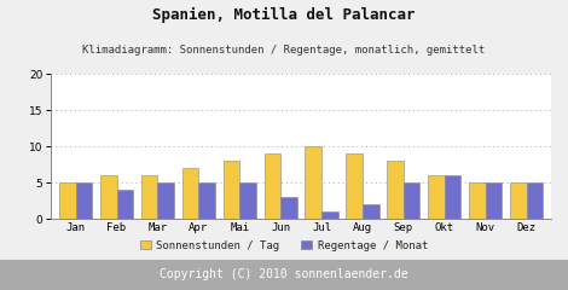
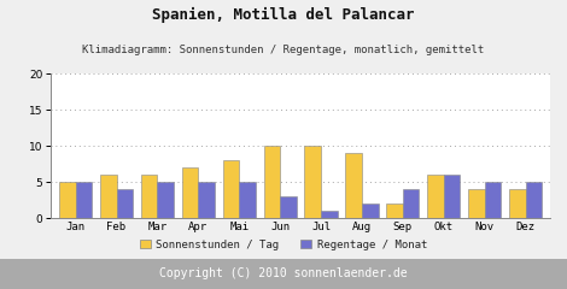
Sonnenstunden / Tag/Jun: 9 -> 10
Sonnenstunden / Tag/Sep: 8 -> 2
Regentage / Monat/Sep: 5 -> 4
Sonnenstunden / Tag/Nov: 5 -> 4
Sonnenstunden / Tag/Dez: 5 -> 4
